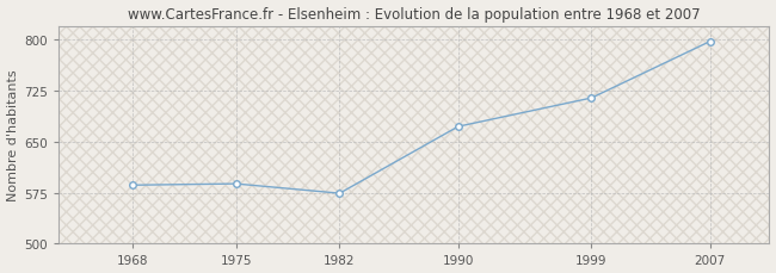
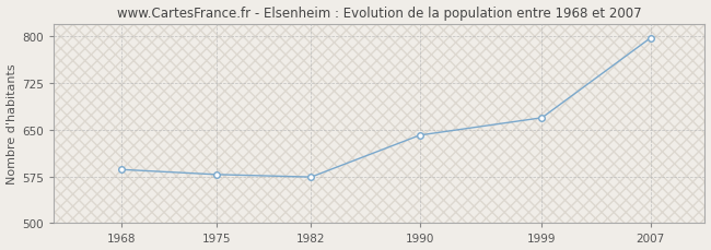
1975: 588 -> 578
1990: 672 -> 641
1999: 714 -> 669
